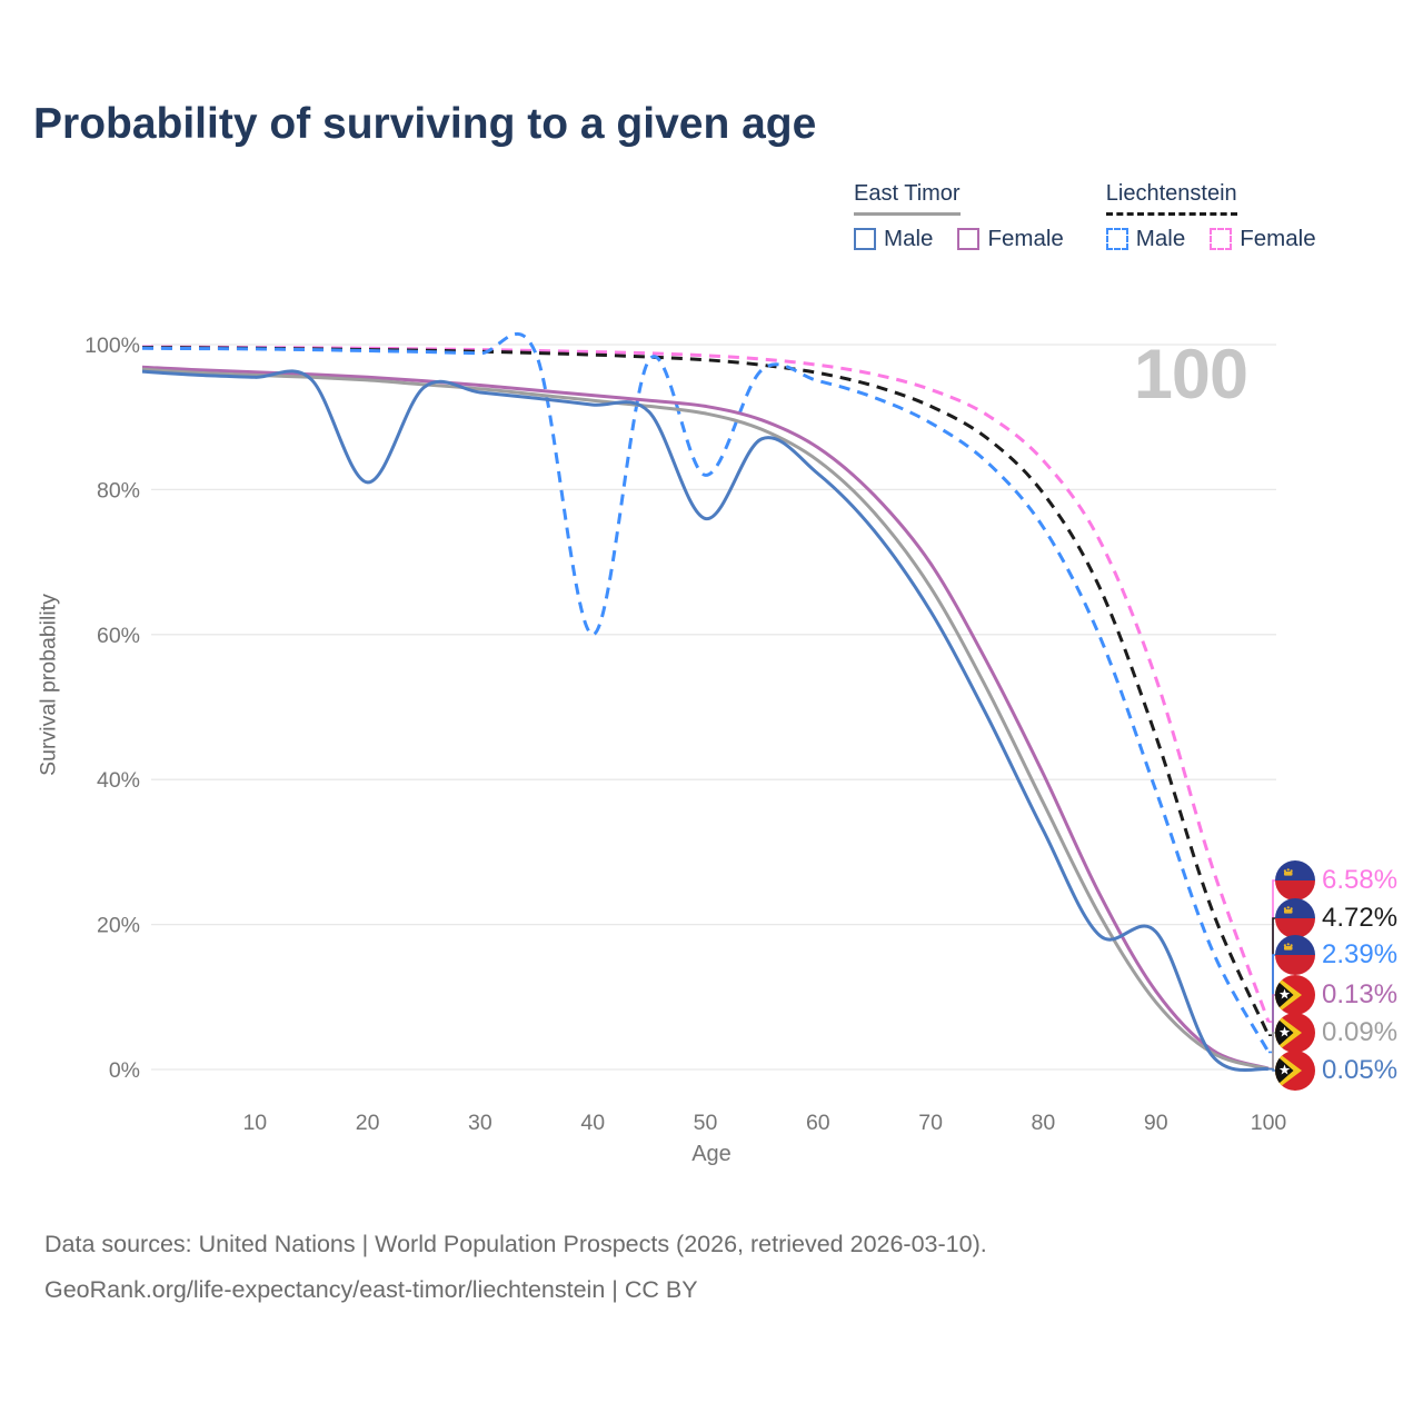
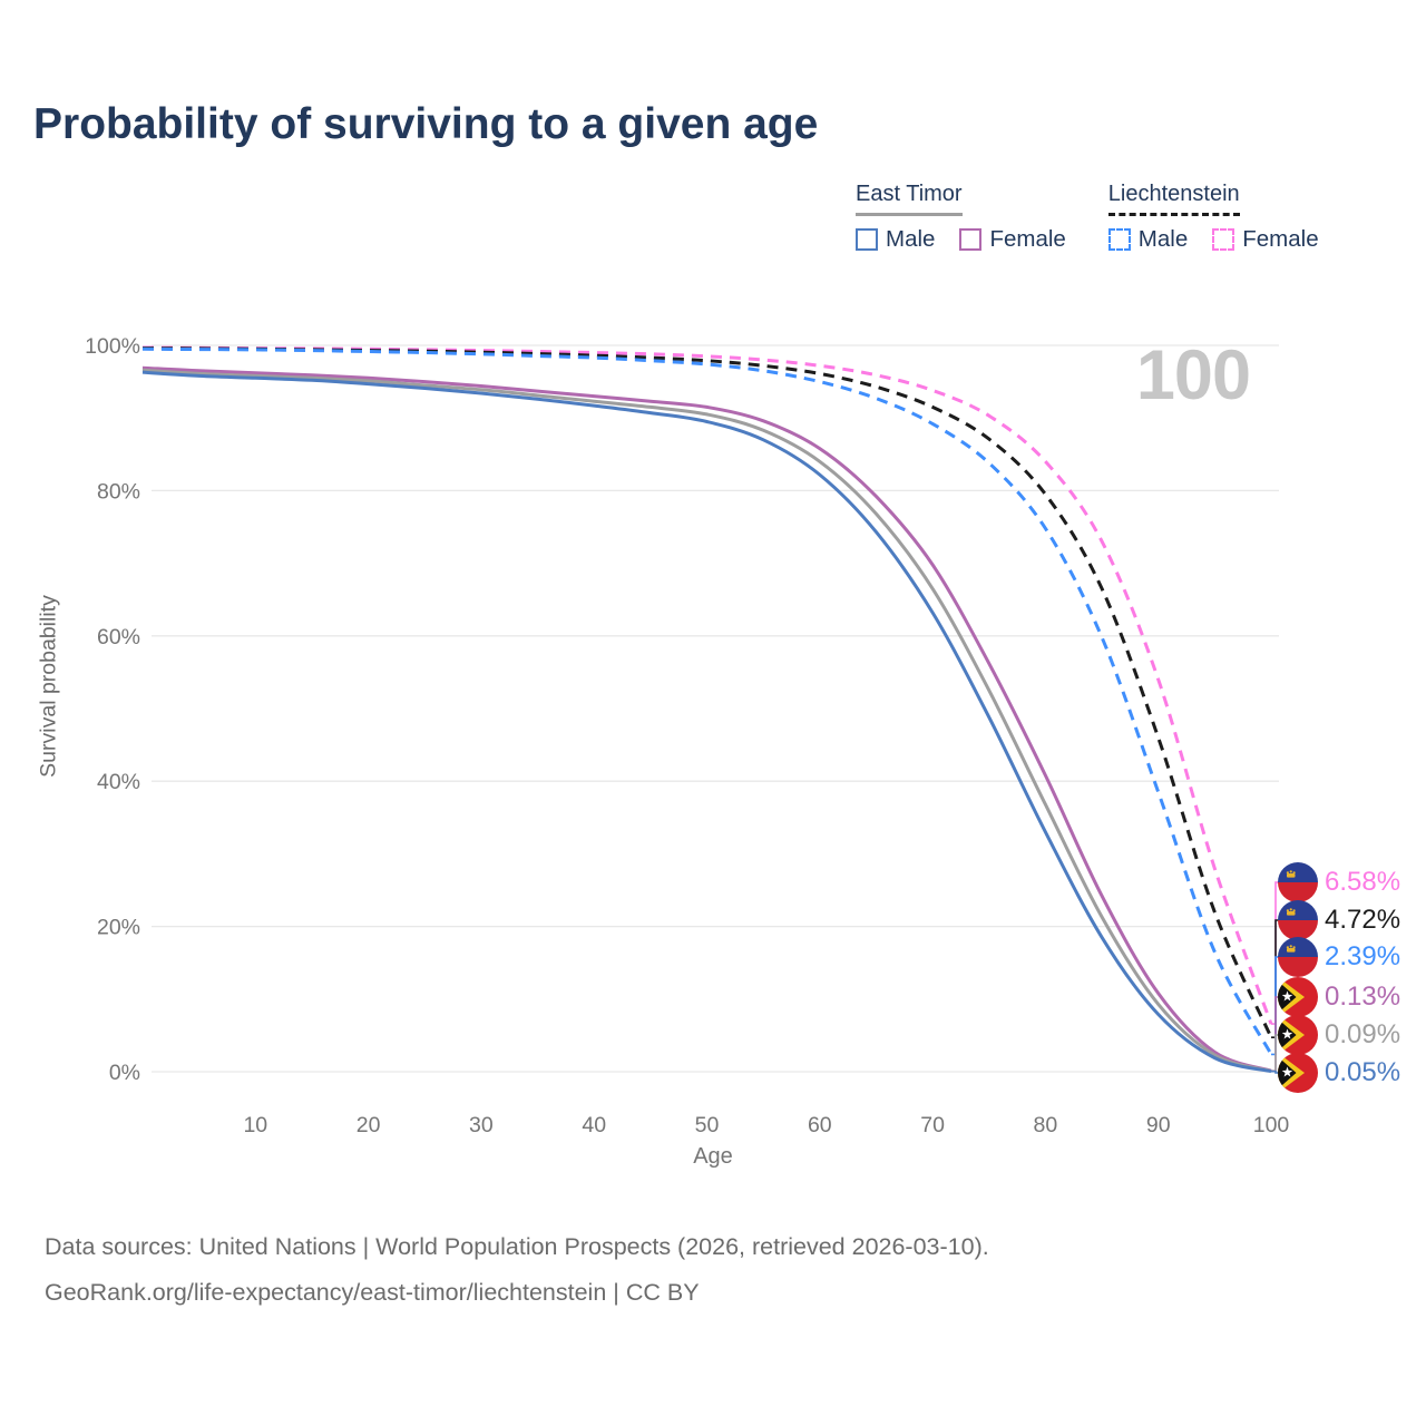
East Timor Male/20: 81% -> 95%
Liechtenstein Male/40: 60% -> 98%
Liechtenstein Male/50: 82% -> 97%
East Timor Male/50: 76% -> 90%
East Timor Male/90: 19% -> 8%
